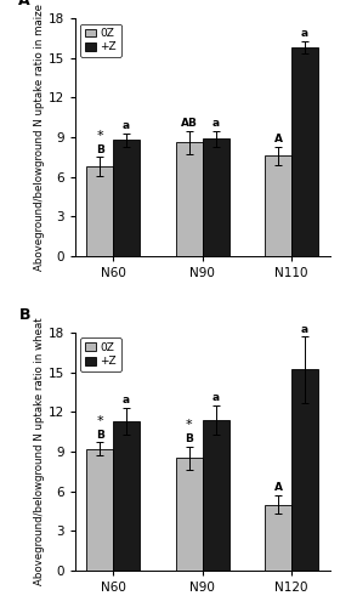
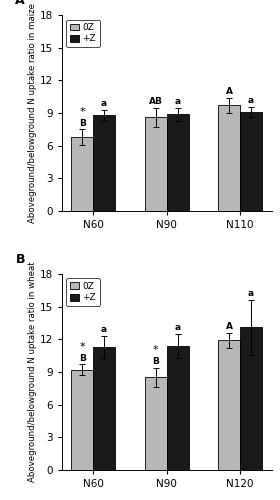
0Z/N110: 7.6 -> 9.7
+Z/N110: 15.8 -> 9.1
0Z/N120: 5.0 -> 11.9
+Z/N120: 15.2 -> 13.1
